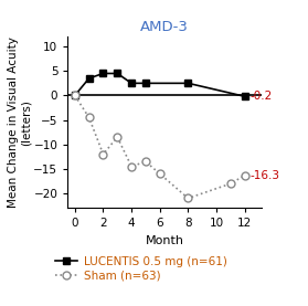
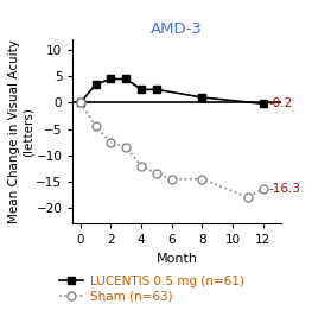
Sham (n=63)/2: -12.0 -> -7.5
Sham (n=63)/4: -14.5 -> -12.0
Sham (n=63)/6: -16.0 -> -14.5
LUCENTIS 0.5 mg (n=61)/8: 2.5 -> 1.0
Sham (n=63)/8: -21.0 -> -14.5
